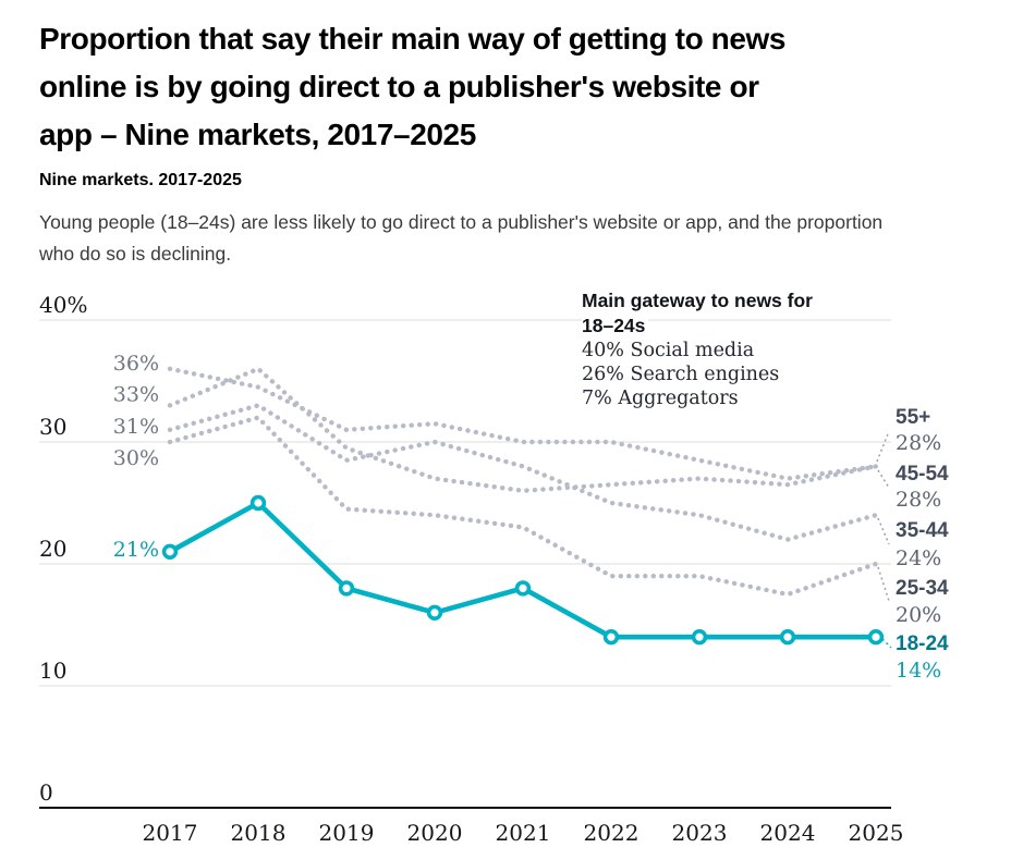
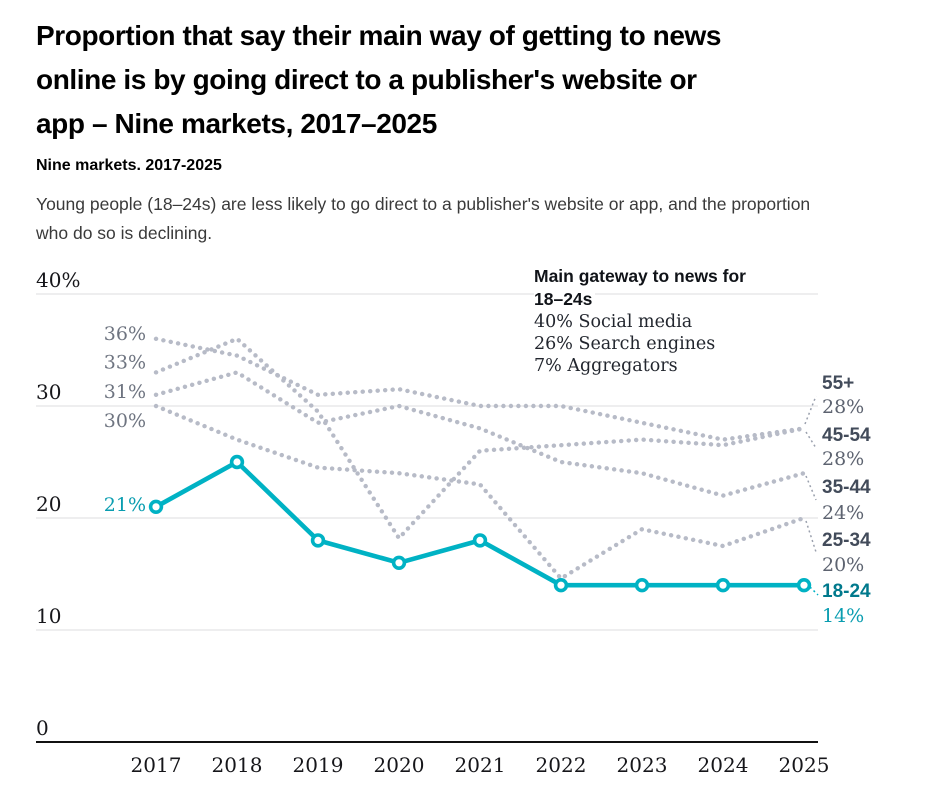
25-34/2018: 32.0% -> 27.0%
45-54/2020: 27.0% -> 18.2%
25-34/2022: 19.0% -> 14.6%
